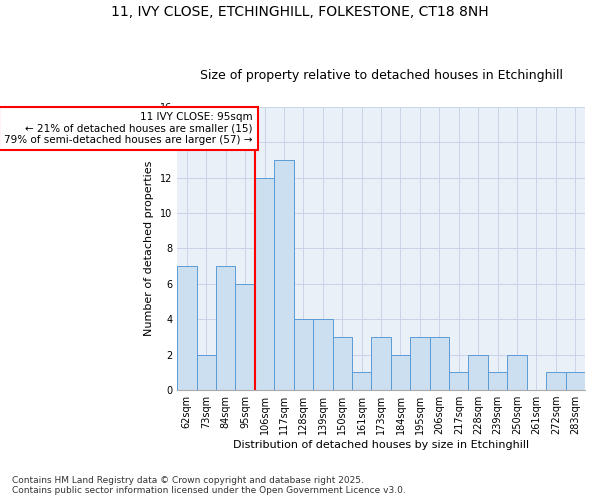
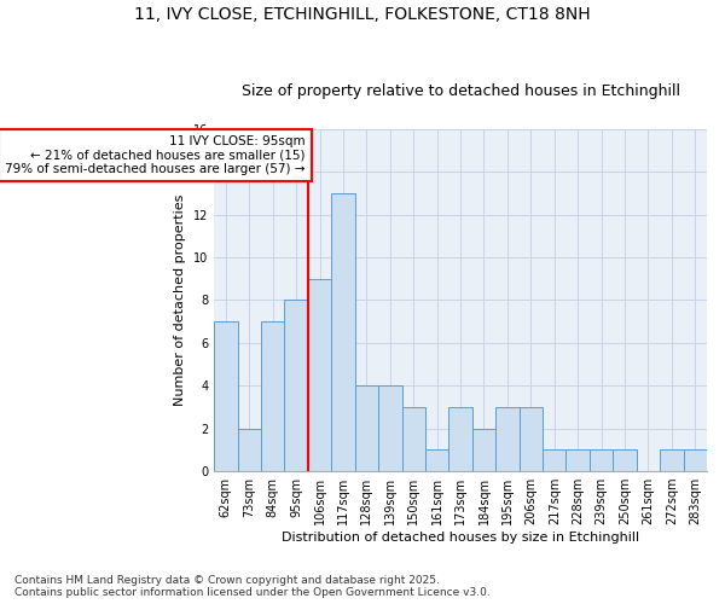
95sqm: 6 -> 8
106sqm: 12 -> 9
228sqm: 2 -> 1
250sqm: 2 -> 1
